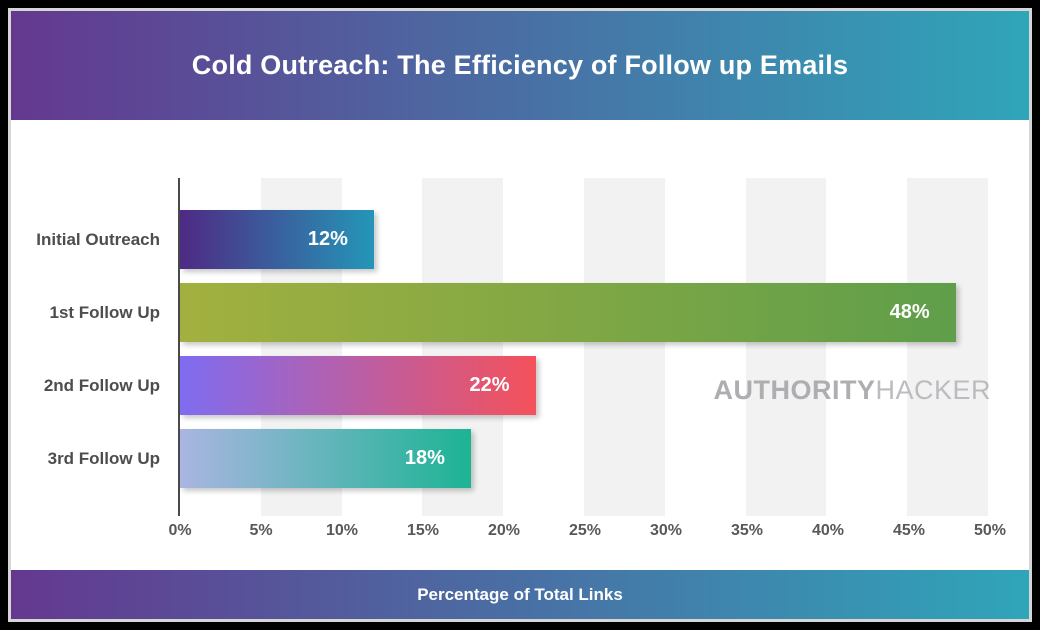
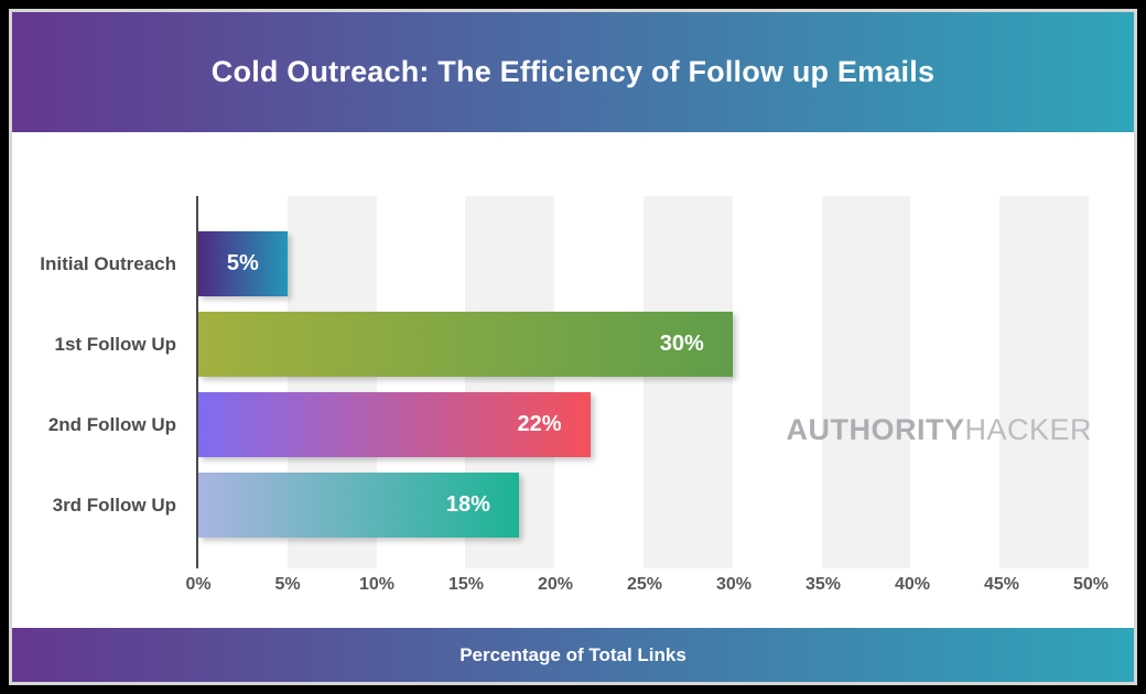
Initial Outreach: 12% -> 5%
1st Follow Up: 48% -> 30%
